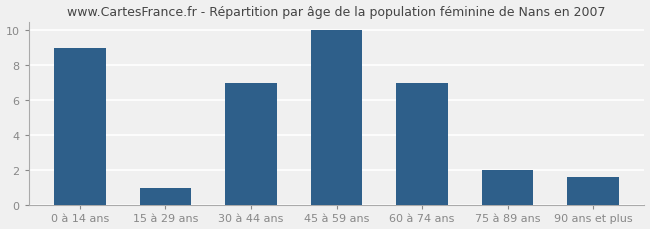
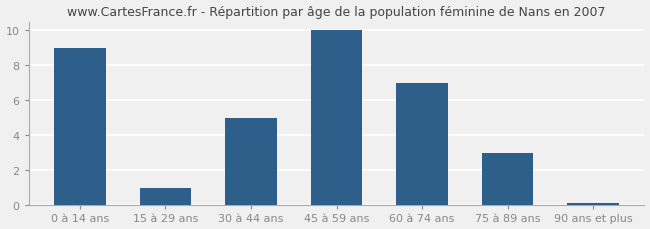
30 à 44 ans: 7.0 -> 5.0
75 à 89 ans: 2.0 -> 3.0
90 ans et plus: 1.6 -> 0.1
